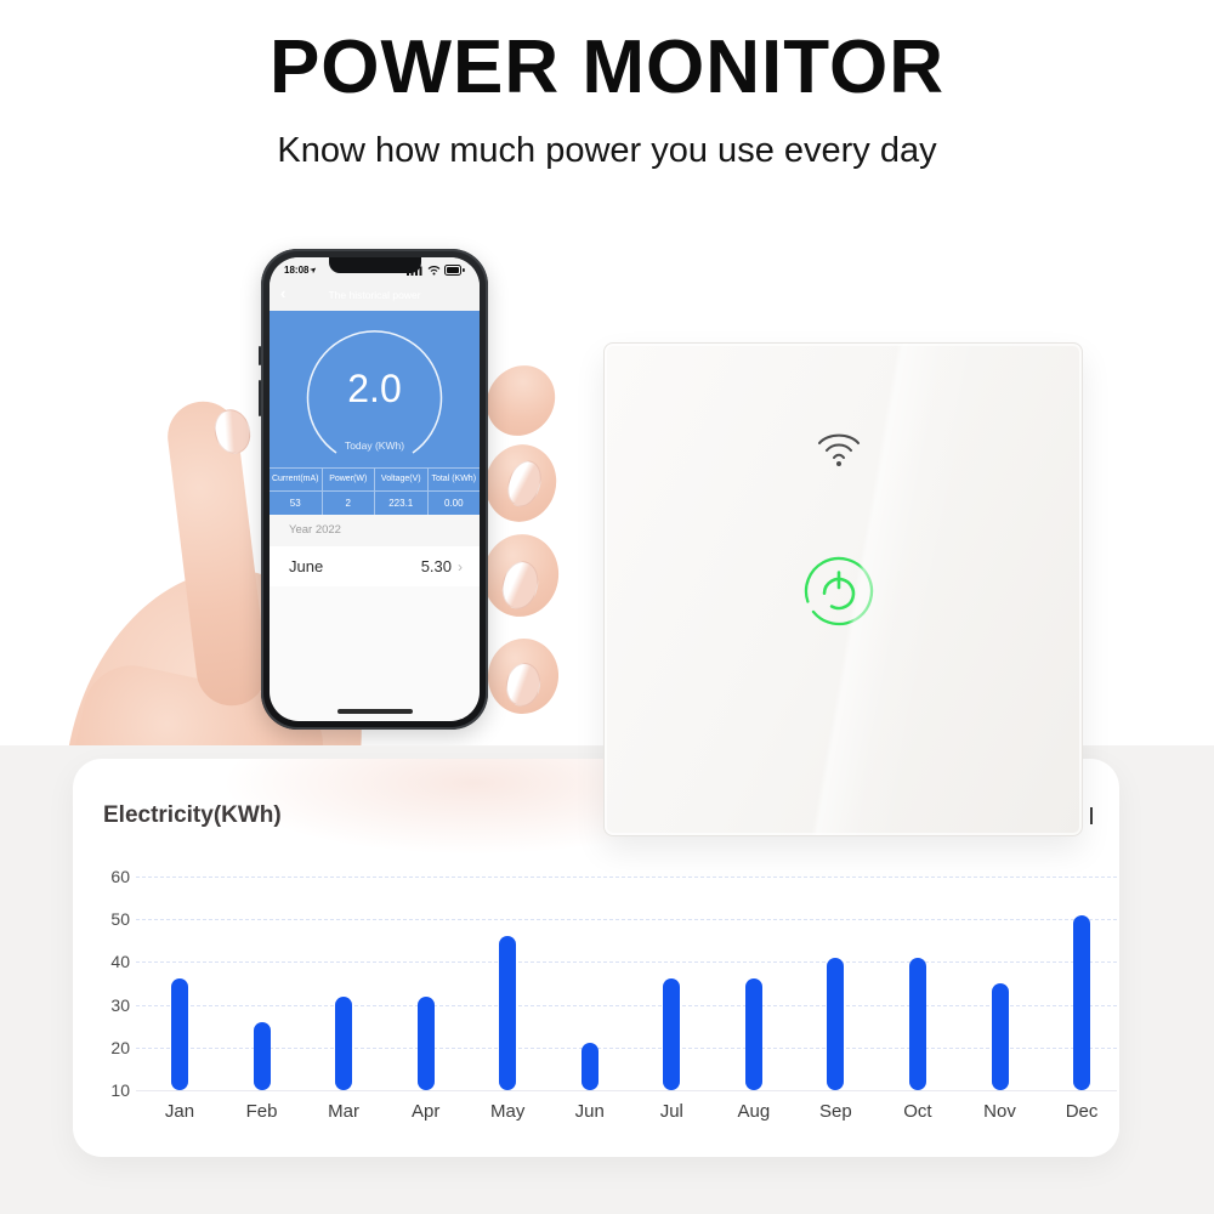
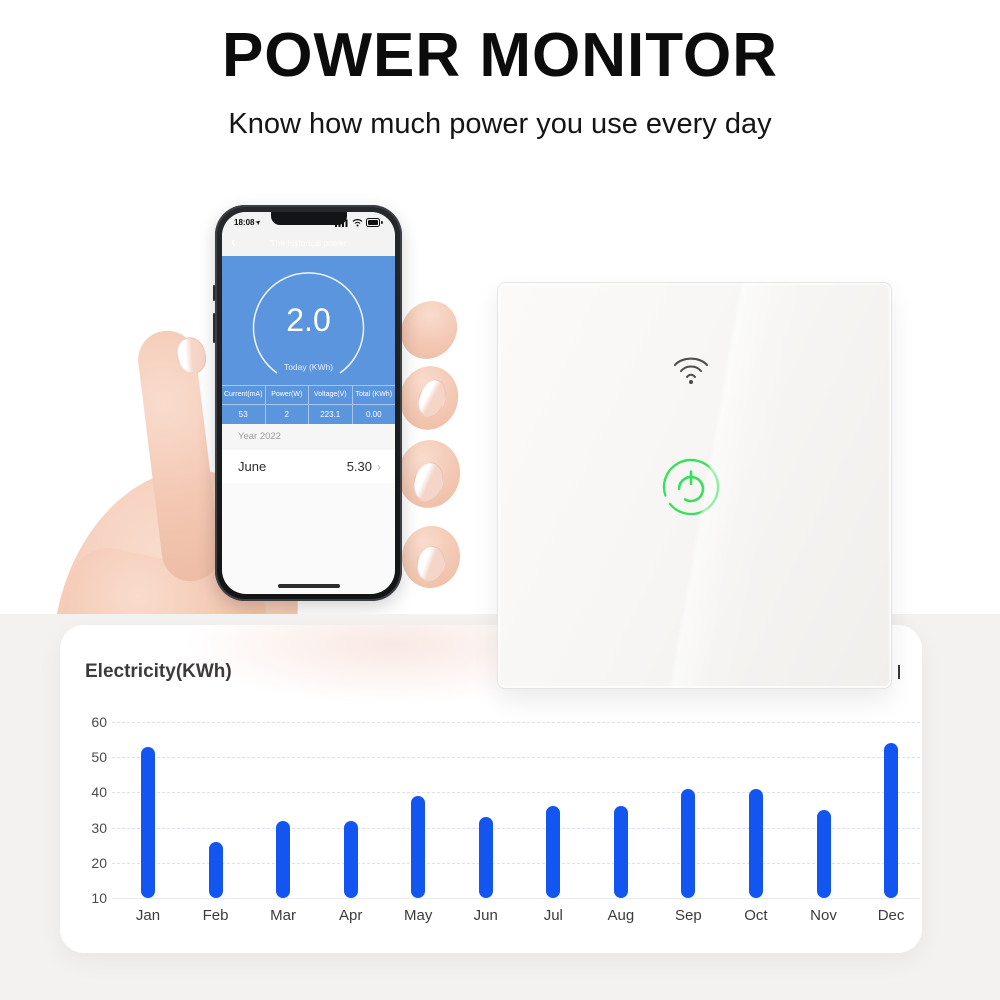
Jan: 36 -> 53
May: 46 -> 39
Jun: 21 -> 33
Dec: 51 -> 54
